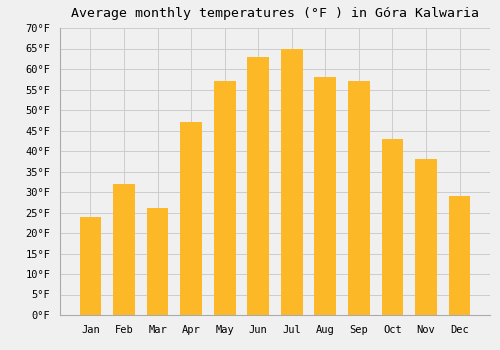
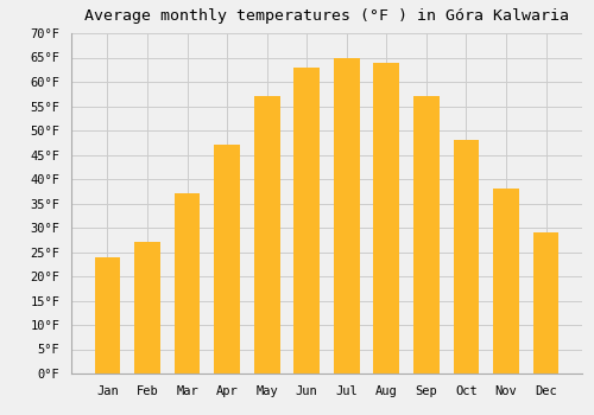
Feb: 32°F -> 27°F
Mar: 26°F -> 37°F
Aug: 58°F -> 64°F
Oct: 43°F -> 48°F
